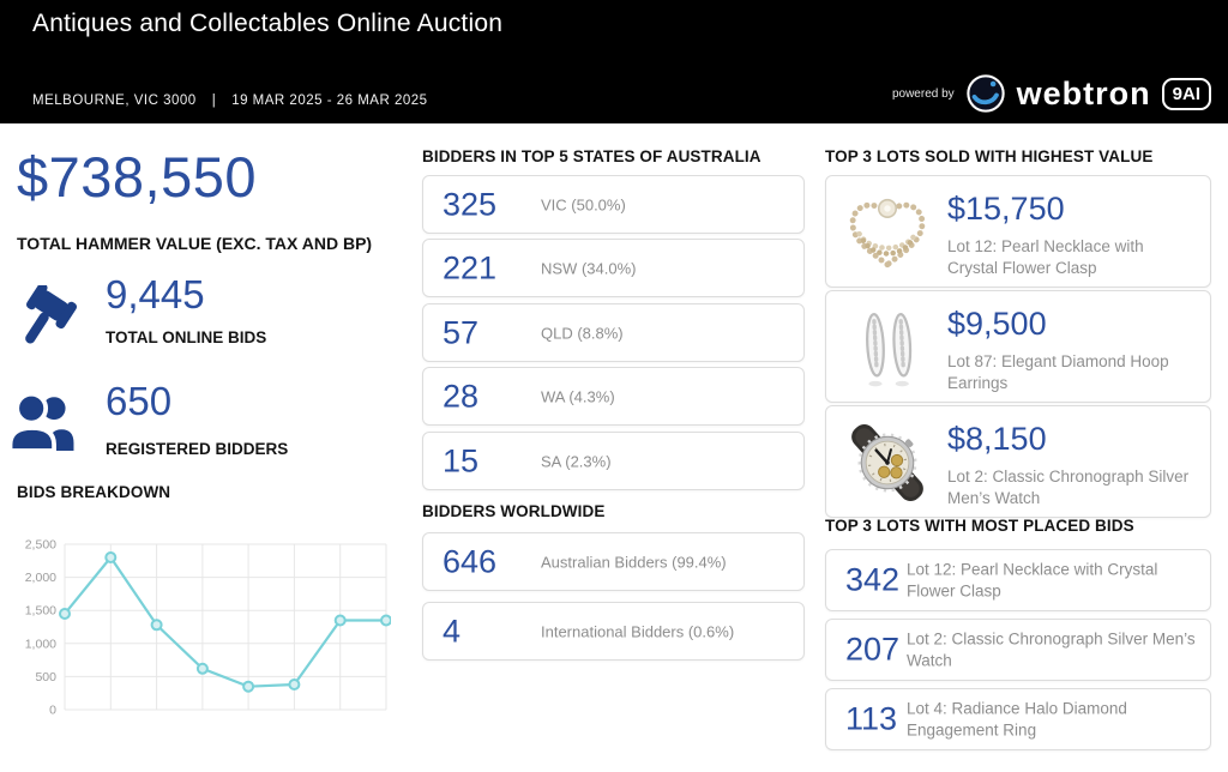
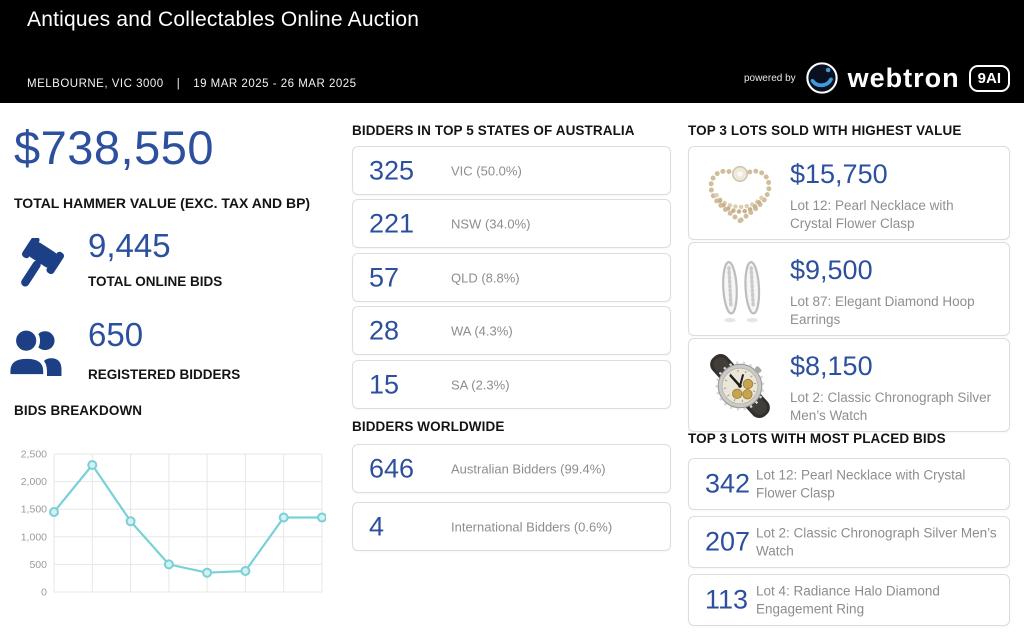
4: 600 -> 500
